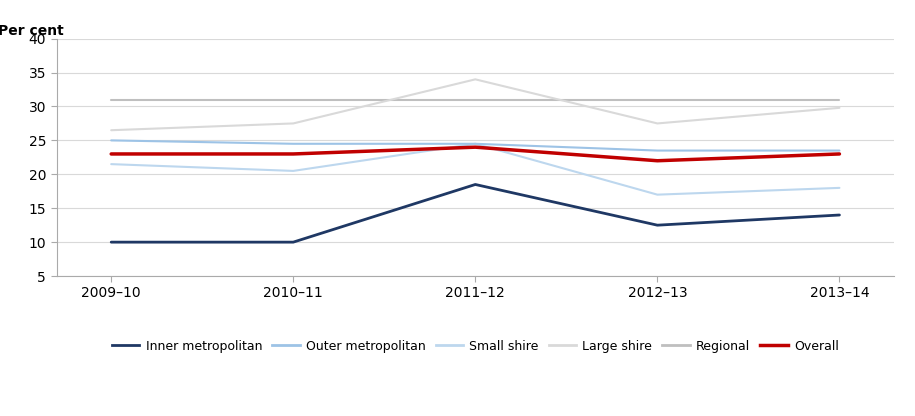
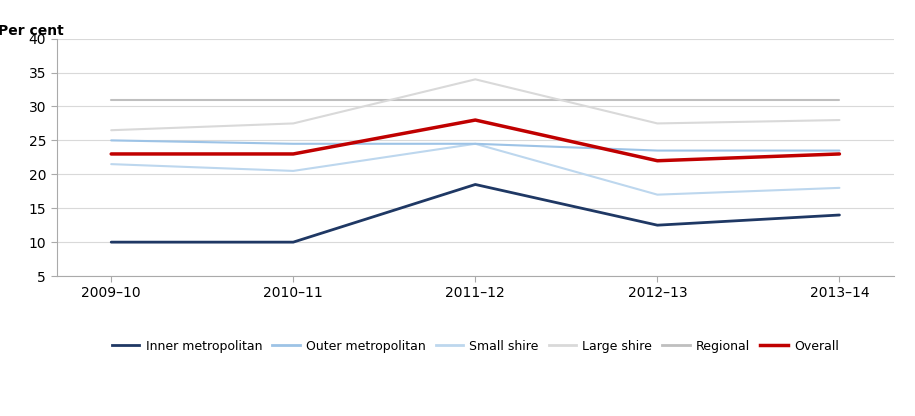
Overall/2011–12: 24 -> 28
Large shire/2013–14: 29.8 -> 28.0
